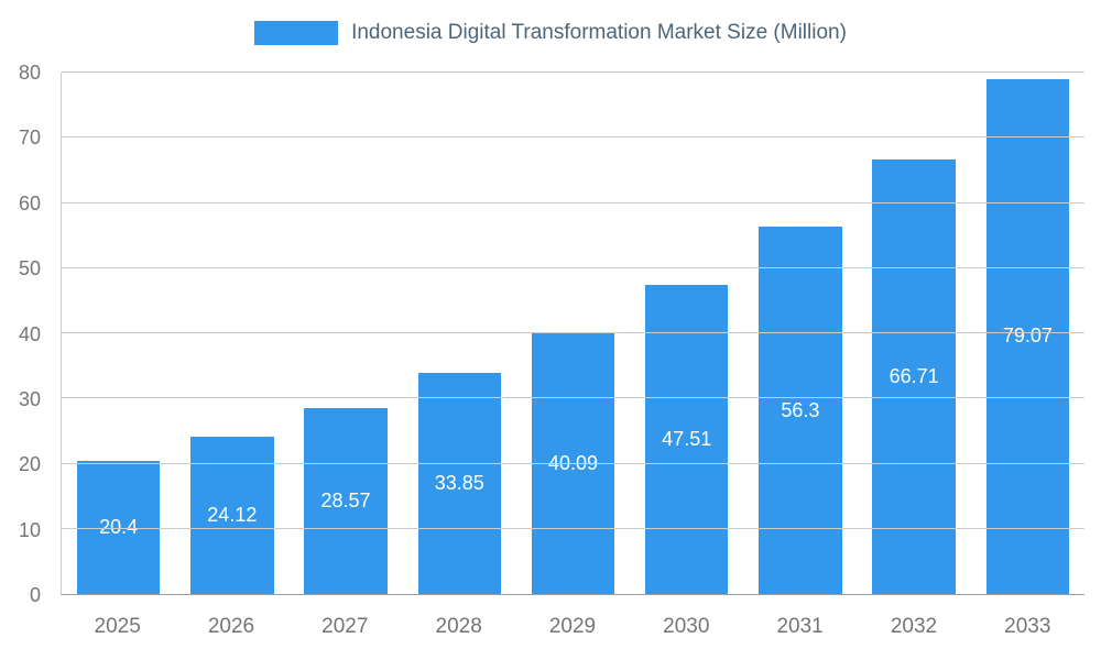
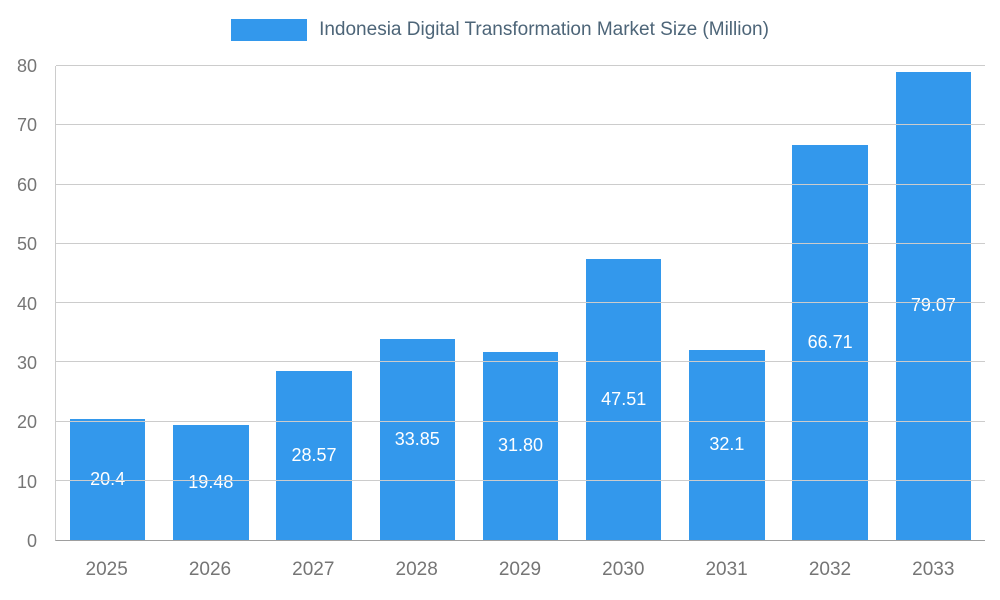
2026: 24.12 -> 19.48
2029: 40.09 -> 31.80
2031: 56.3 -> 32.1
